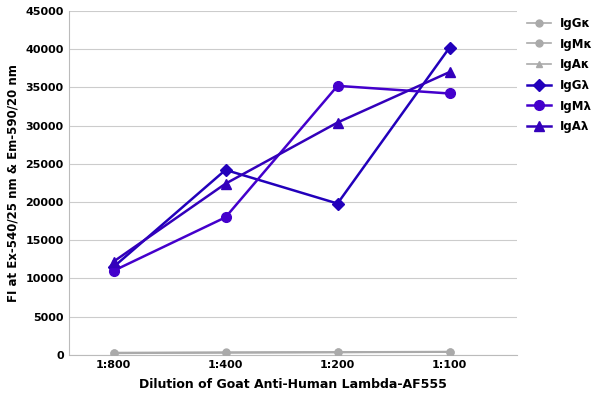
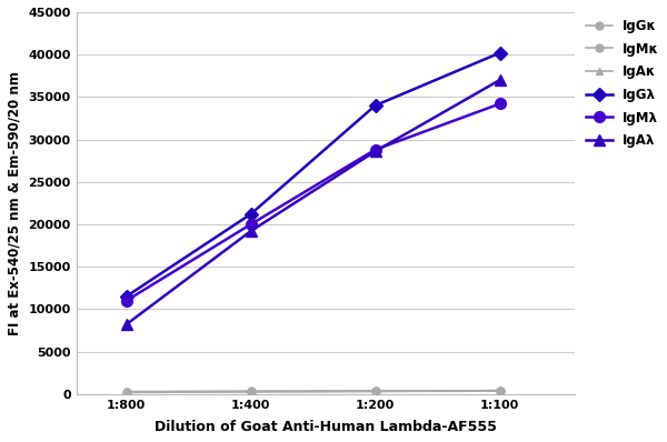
IgAλ/1:800: 12200 -> 8200
IgGλ/1:400: 24200 -> 21200
IgMλ/1:400: 18000 -> 20000
IgAλ/1:400: 22400 -> 19200
IgGλ/1:200: 19800 -> 34000
IgMλ/1:200: 35200 -> 28800
IgAλ/1:200: 30400 -> 28600
